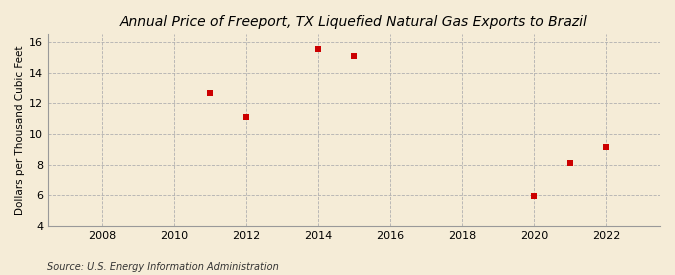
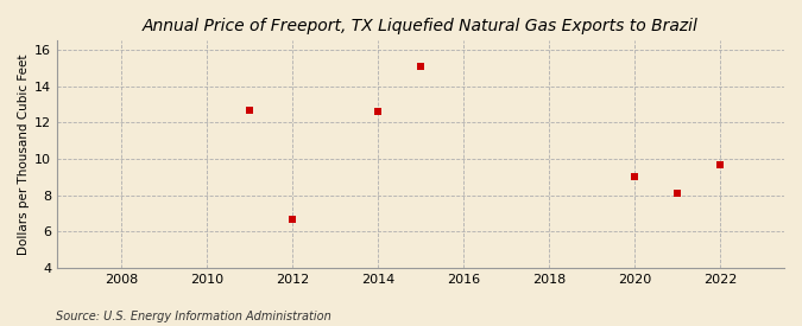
2012: 11.1 -> 6.7
2014: 15.6 -> 12.6
2020: 6.0 -> 9.0
2022: 9.2 -> 9.7
